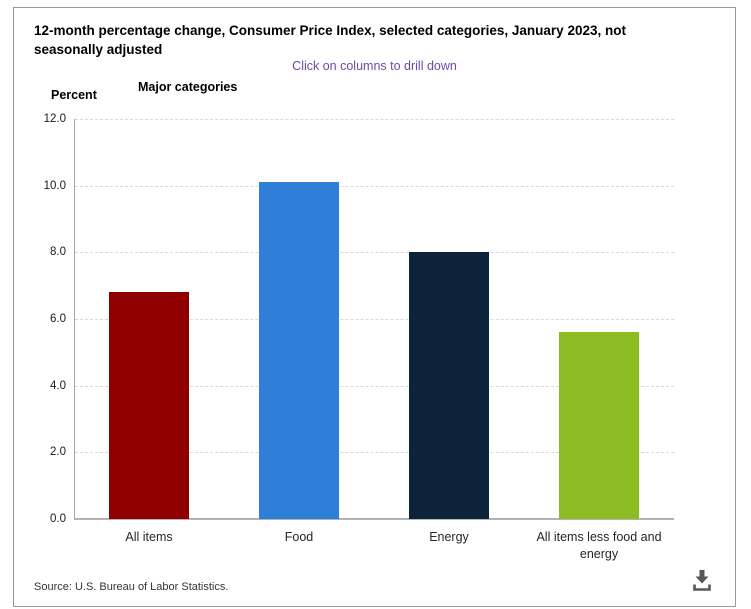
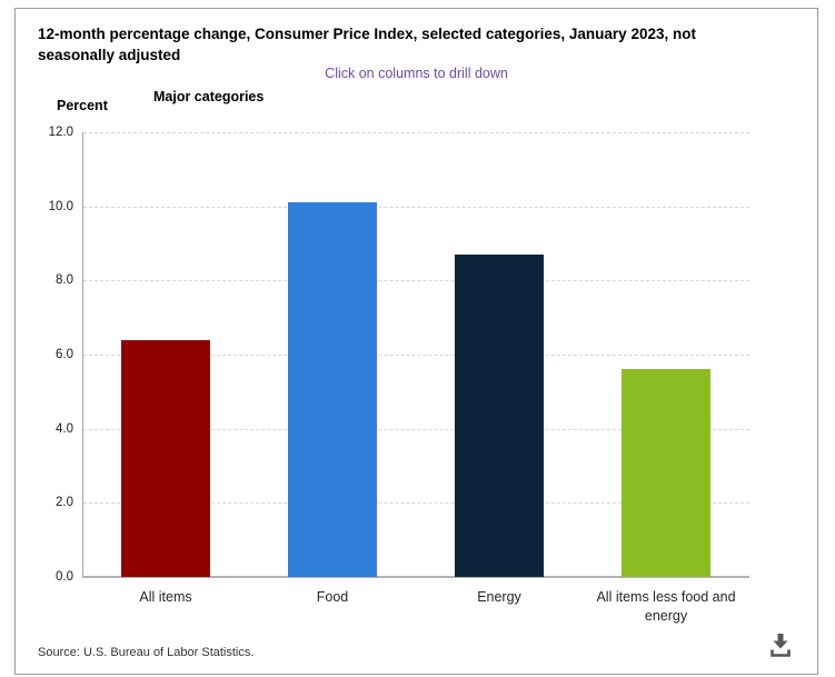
All items: 6.8 -> 6.4
Energy: 8.0 -> 8.7
